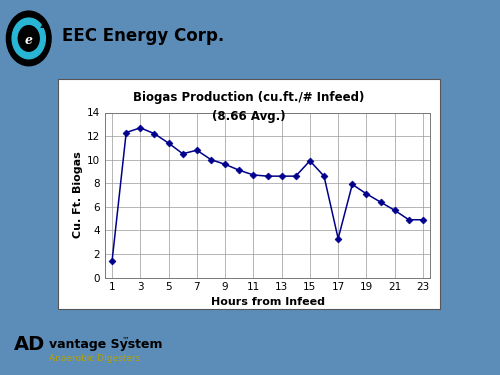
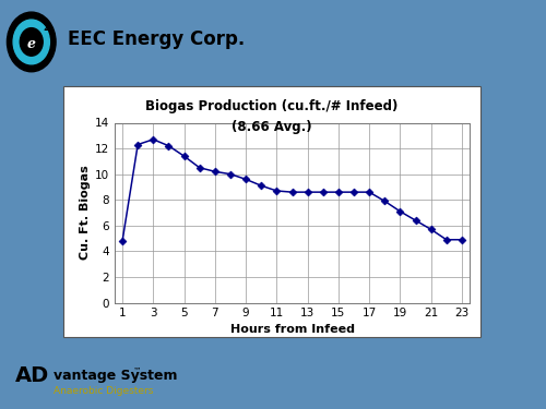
1: 1.4 -> 4.8
7: 10.8 -> 10.2
15: 9.9 -> 8.6
17: 3.3 -> 8.6
